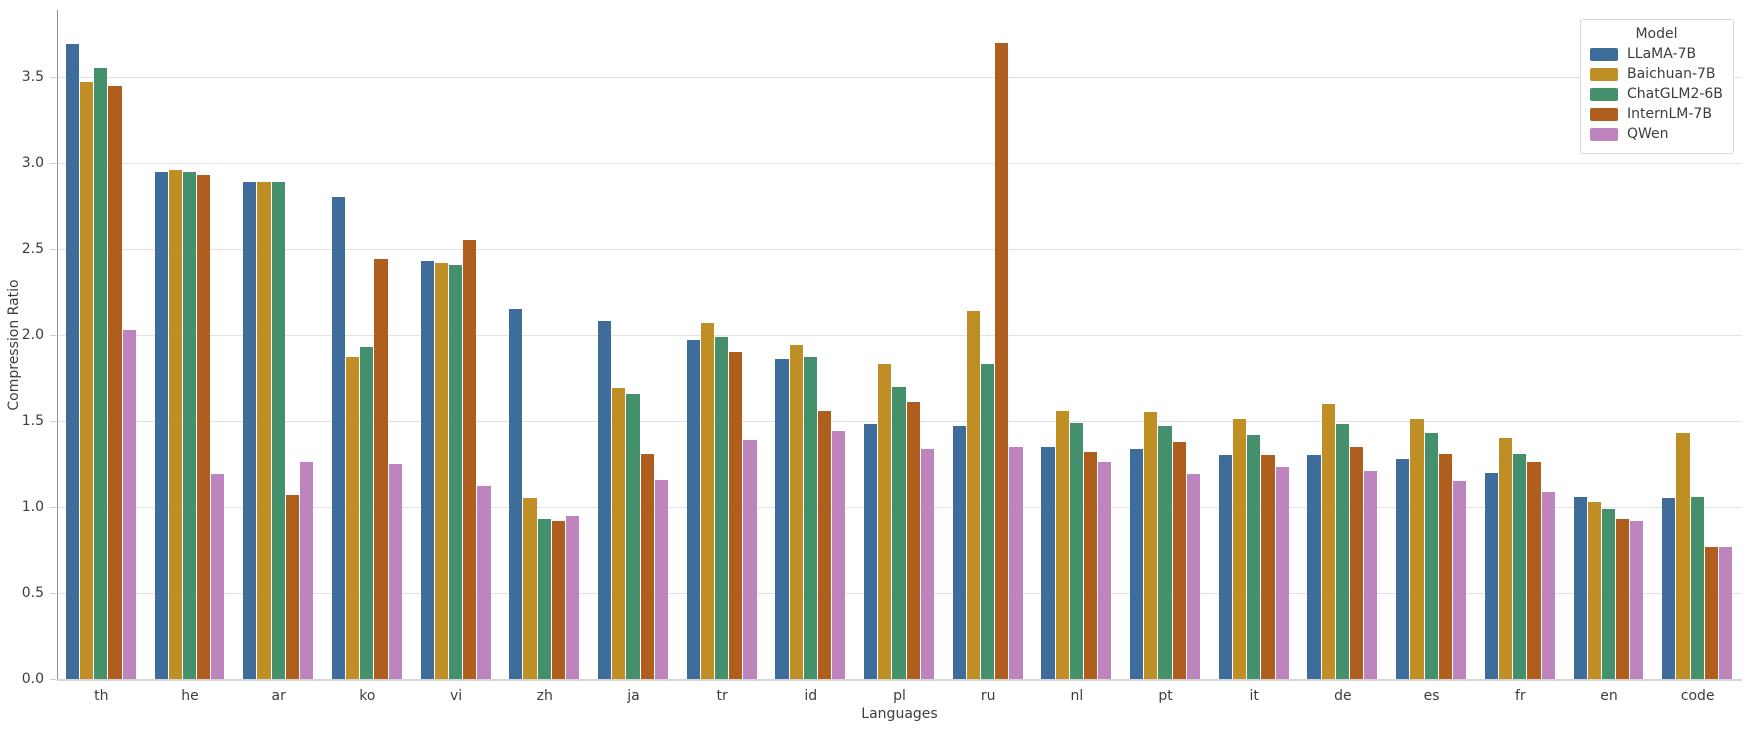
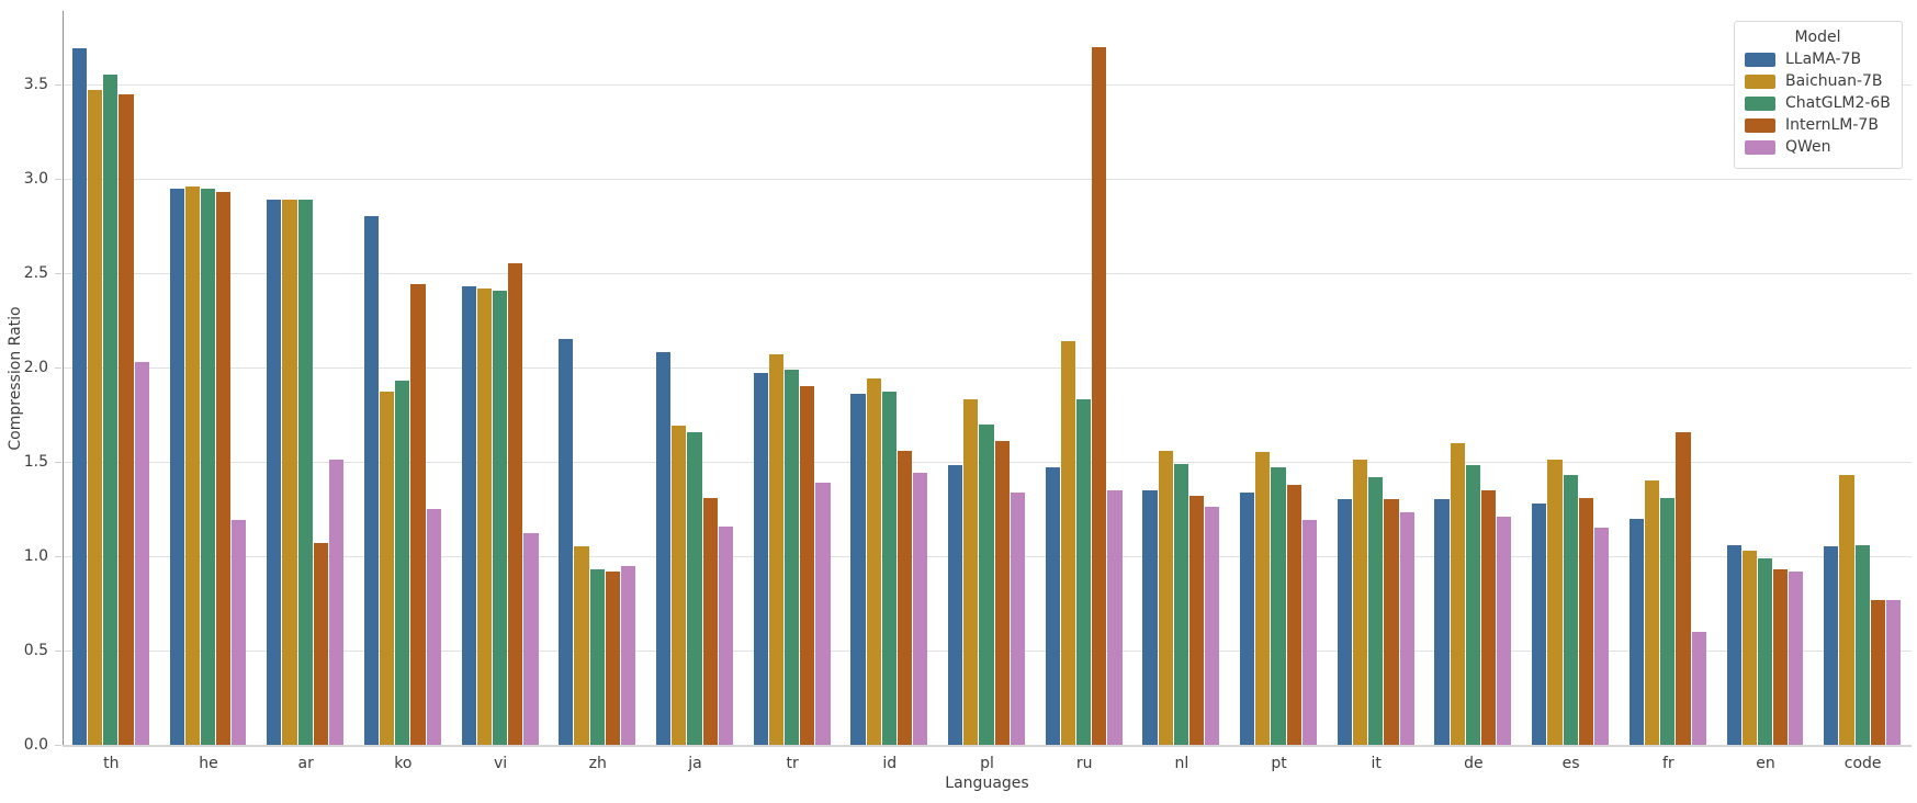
QWen/ar: 1.26 -> 1.51
InternLM-7B/fr: 1.26 -> 1.66
QWen/fr: 1.09 -> 0.60
